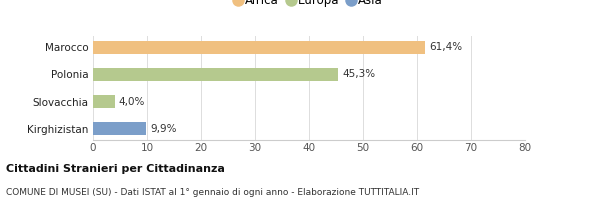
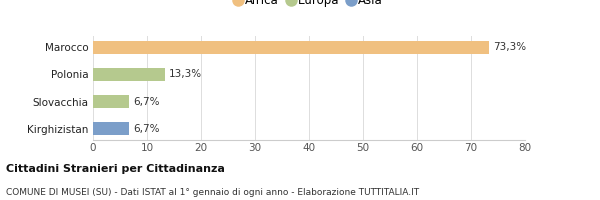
Marocco: 61,4% -> 73,3%
Polonia: 45,3% -> 13,3%
Slovacchia: 4,0% -> 6,7%
Kirghizistan: 9,9% -> 6,7%
